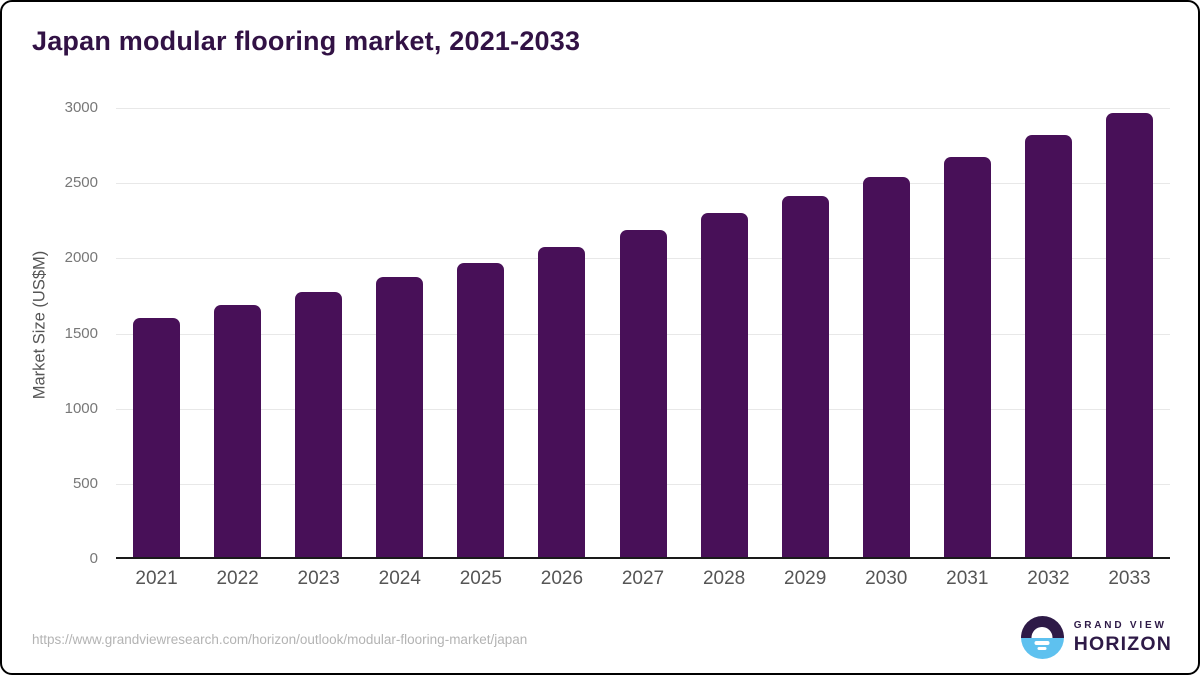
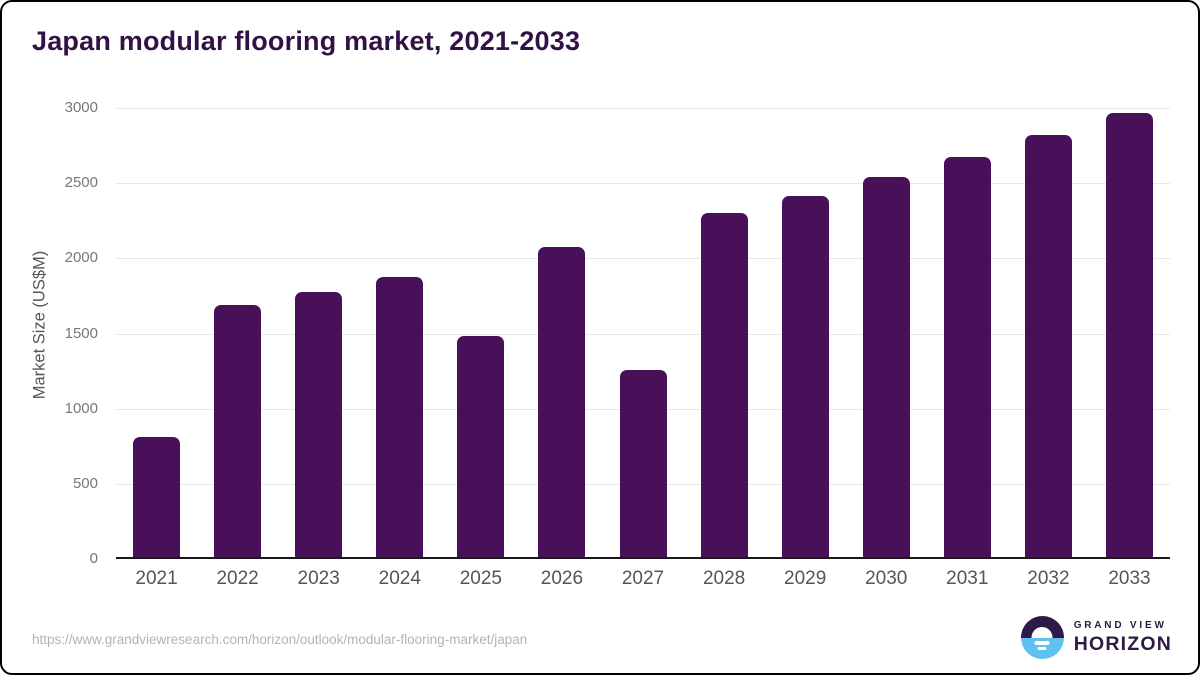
2021: 1600 -> 800
2025: 1960 -> 1480
2027: 2180 -> 1250
